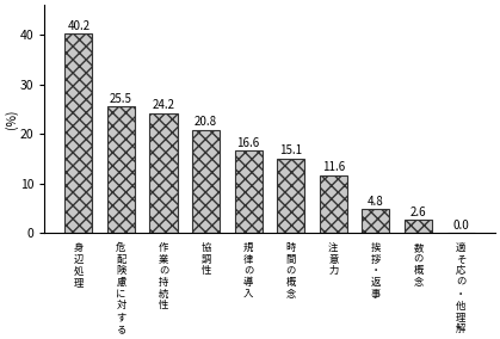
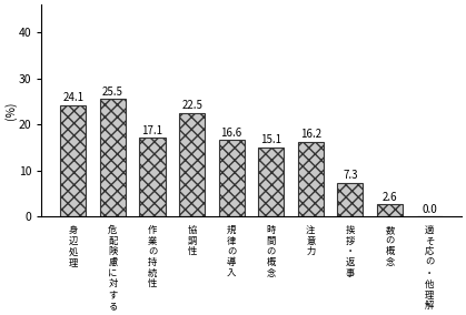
身 辺 処 理: 40.2 -> 24.1
作 業 の 持 続 性: 24.2 -> 17.1
協 調 性: 20.8 -> 22.5
注 意 力: 11.6 -> 16.2
挨 拶 ・ 返 事: 4.8 -> 7.3
